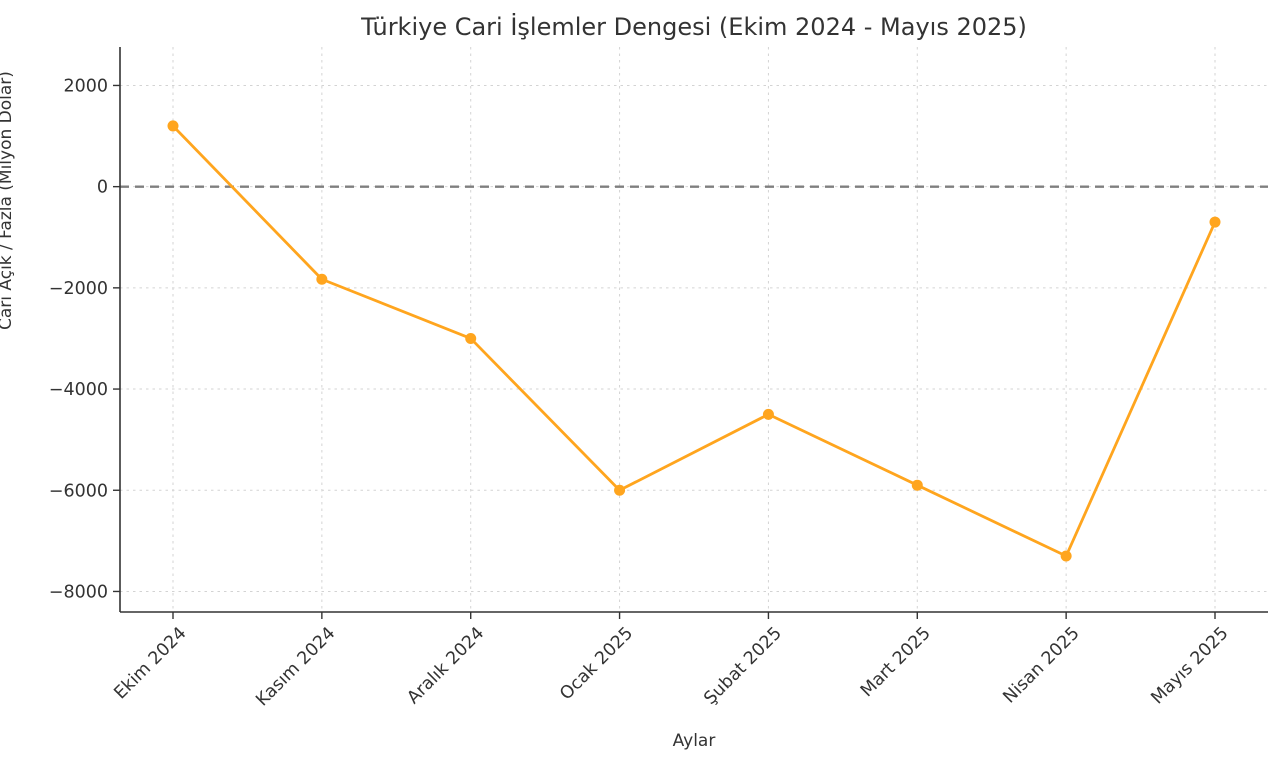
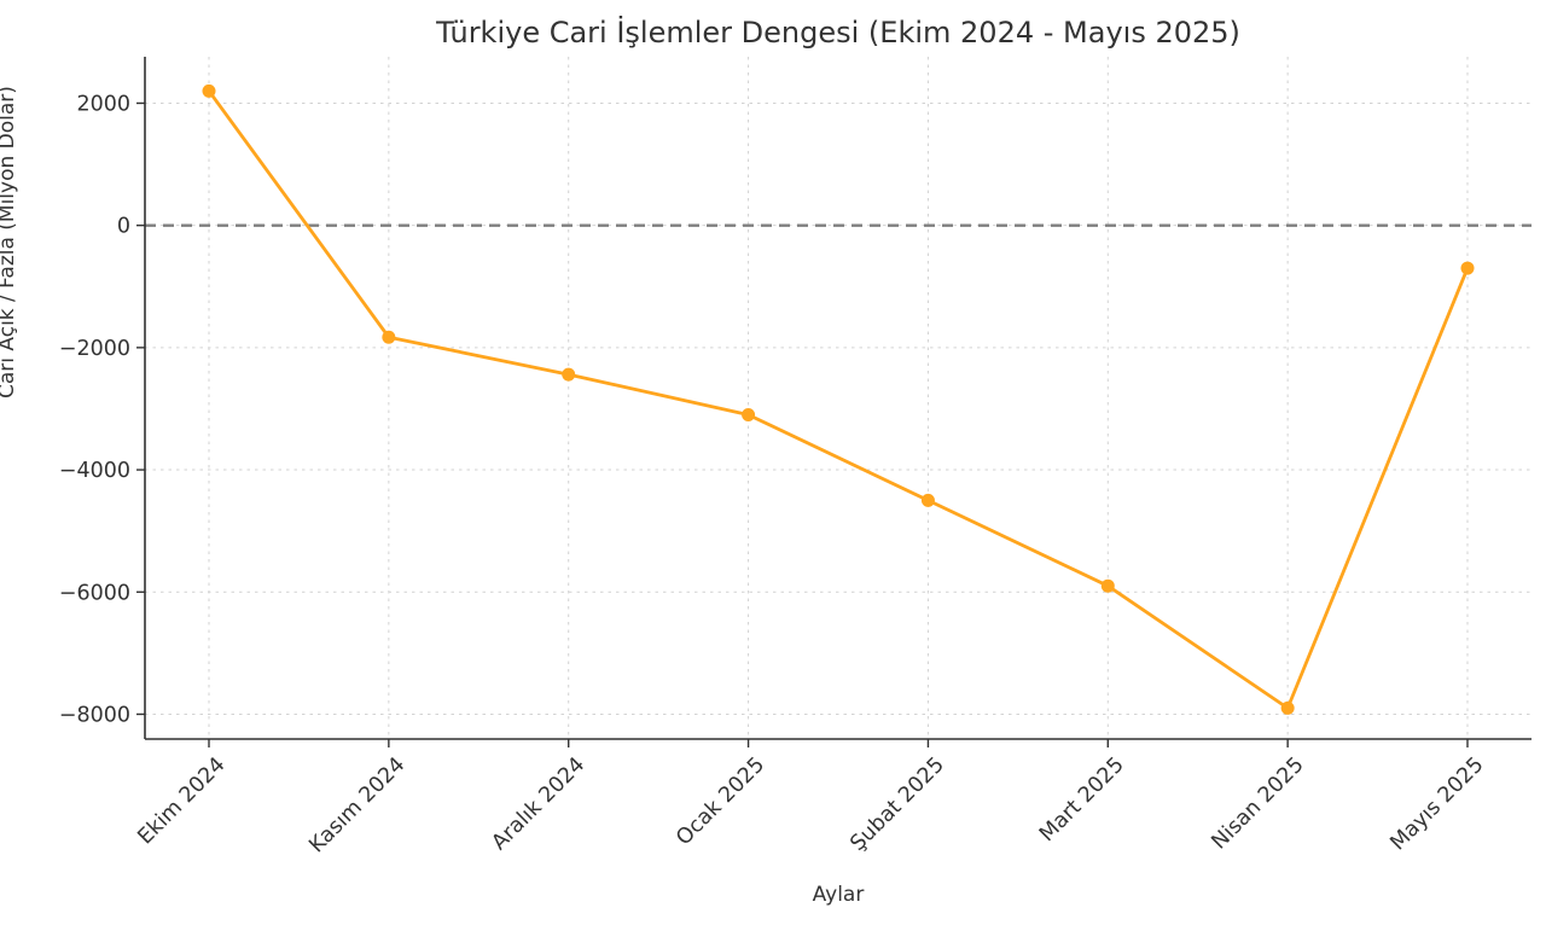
Ekim 2024: 1200 -> 2200
Aralık 2024: -3000 -> -2400
Ocak 2025: -6000 -> -3100
Nisan 2025: -7300 -> -7900
